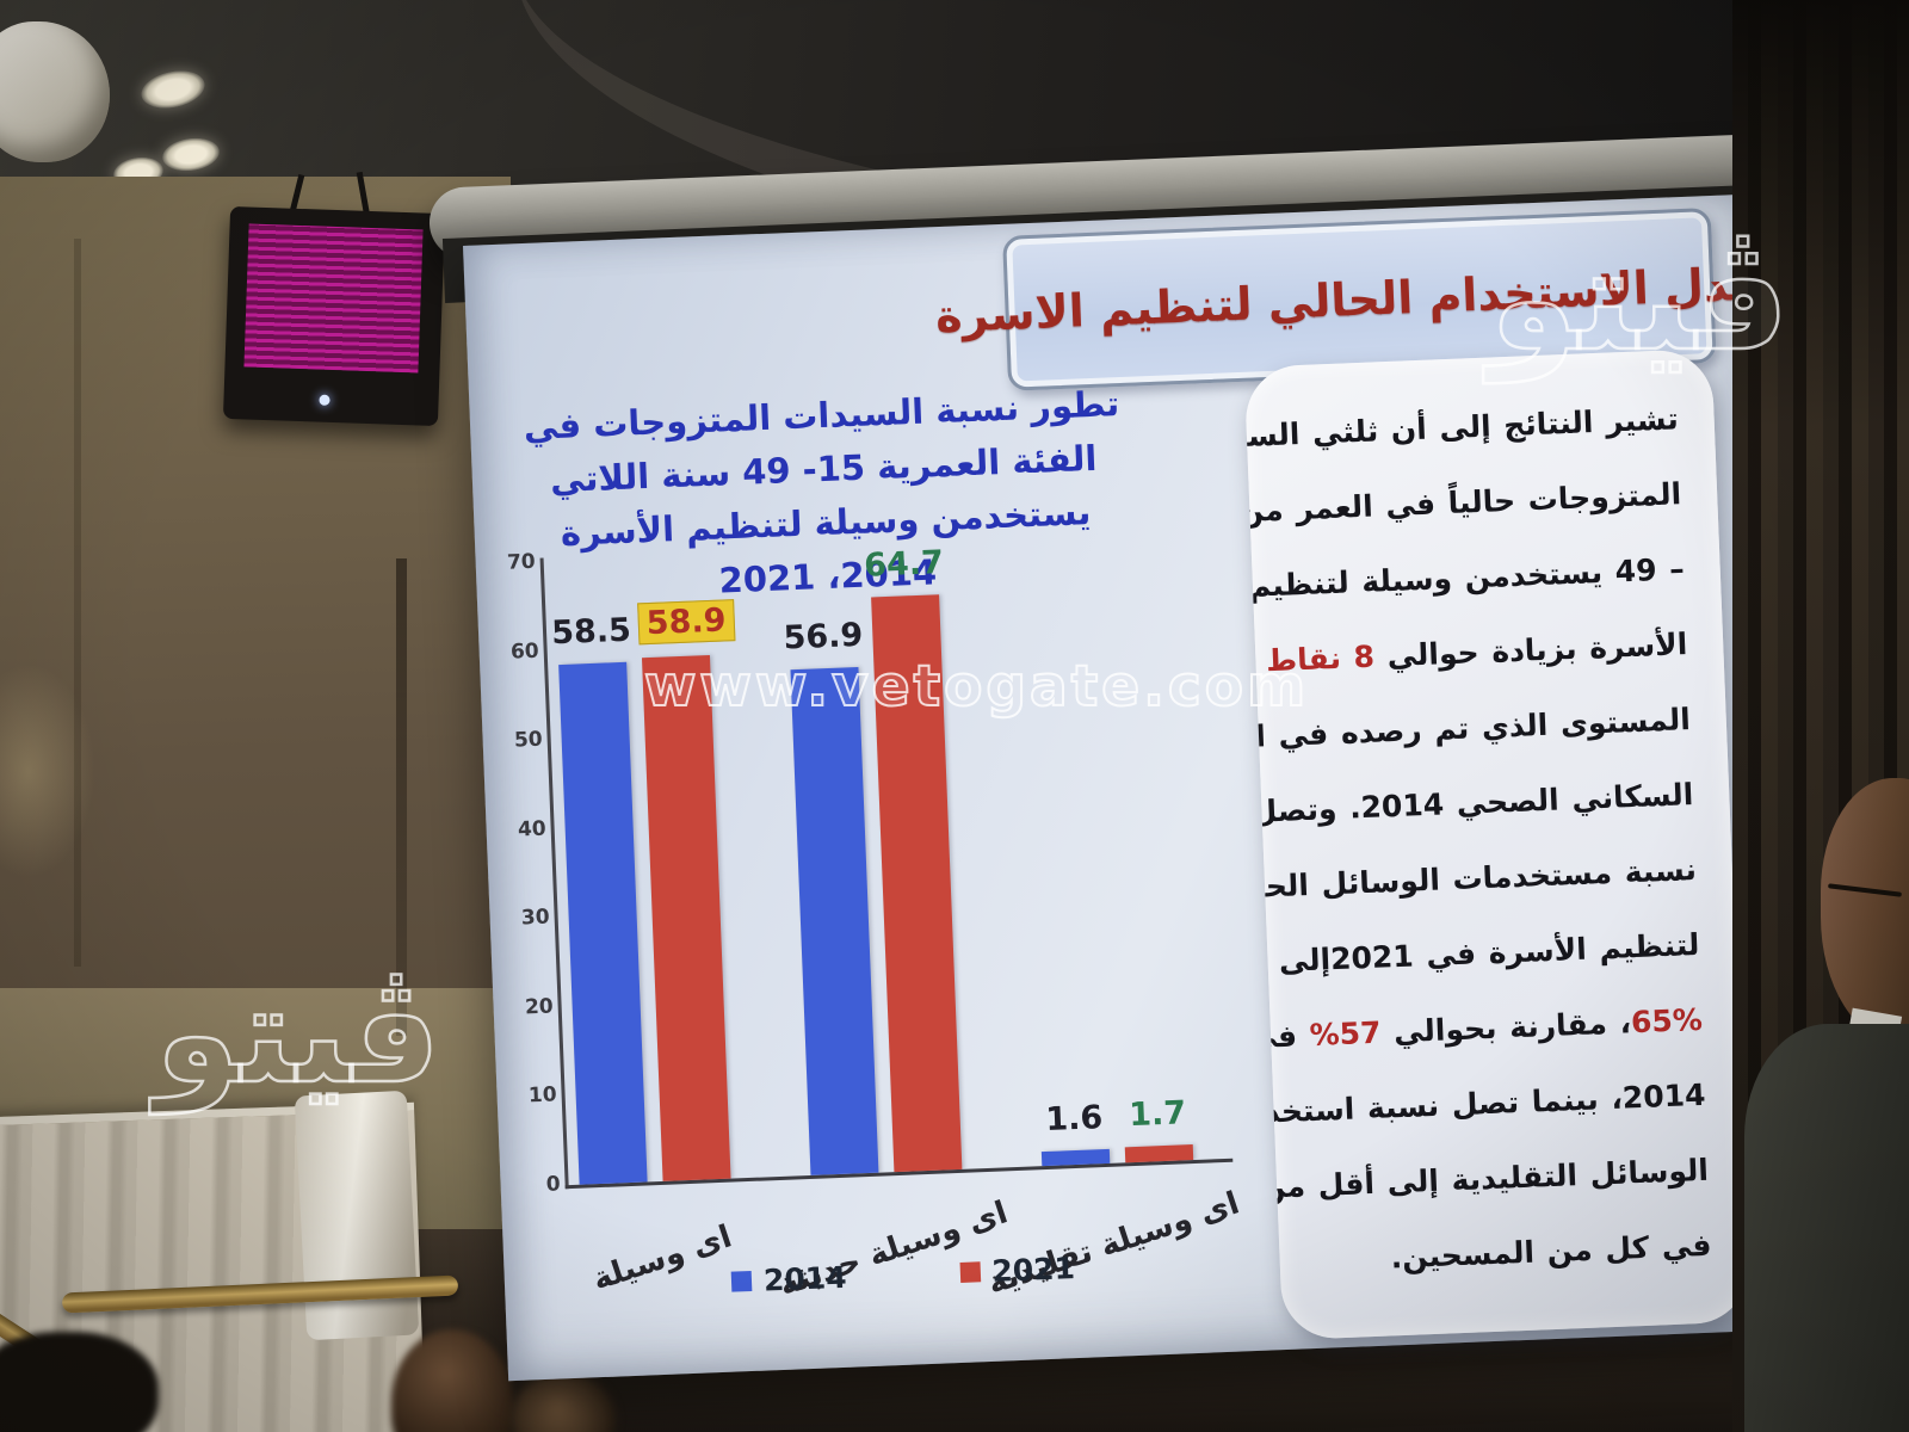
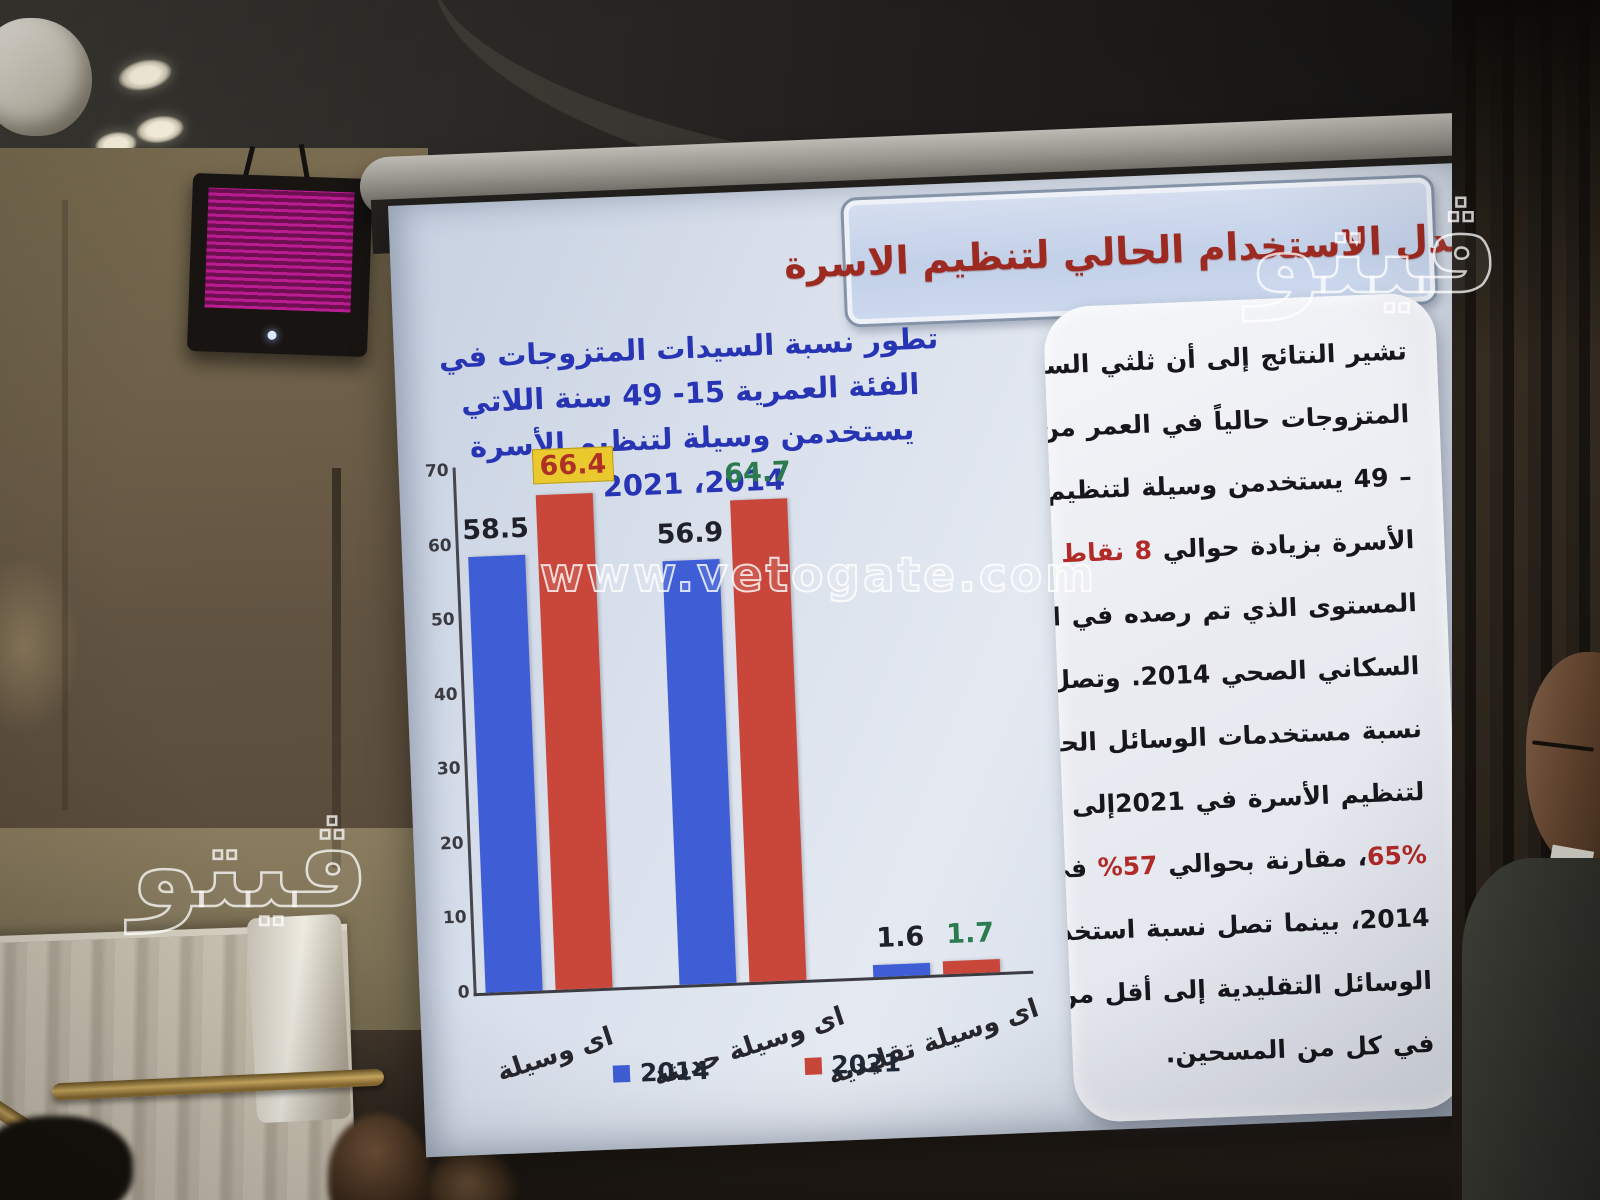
2021/اى وسيلة: 58.9 -> 66.4
